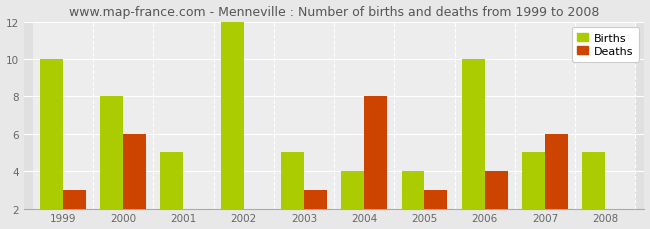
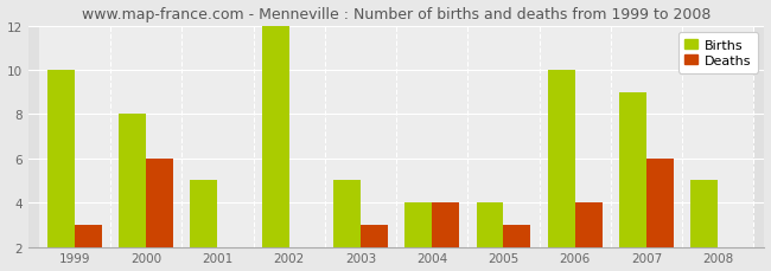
Deaths/2004: 8 -> 4
Births/2007: 5 -> 9
